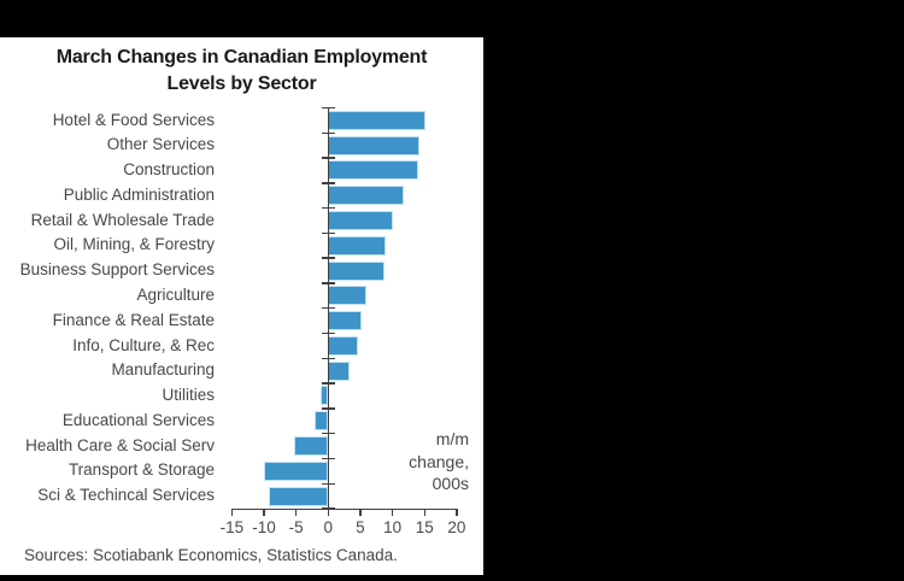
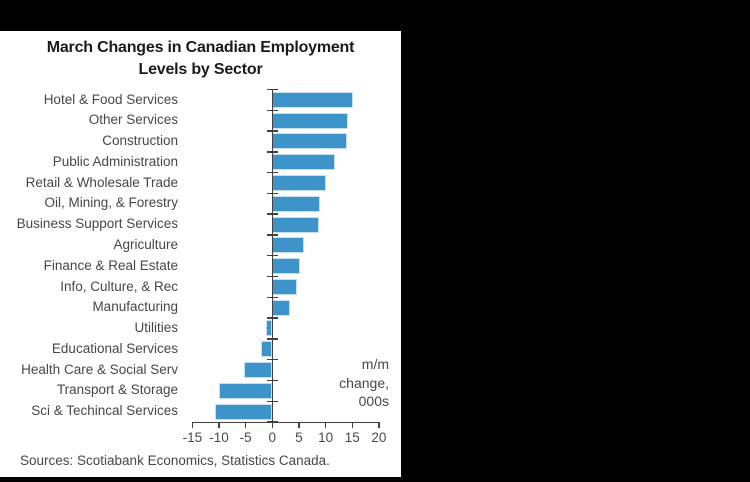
Sci & Techincal Services: -9 -> -11
